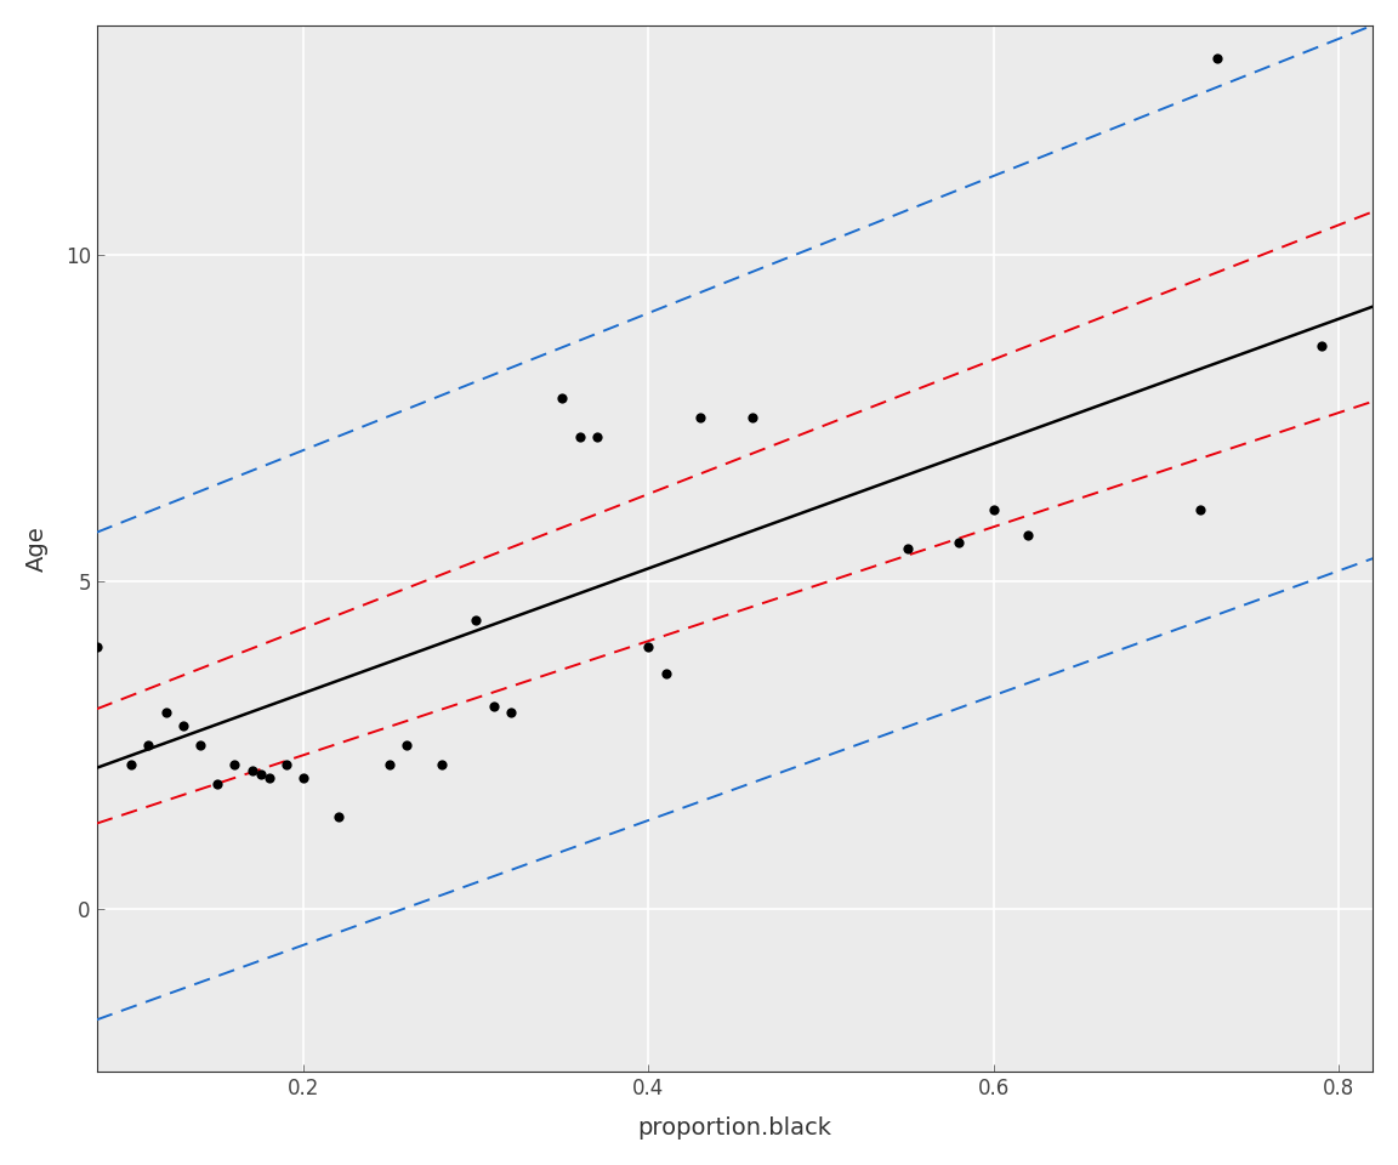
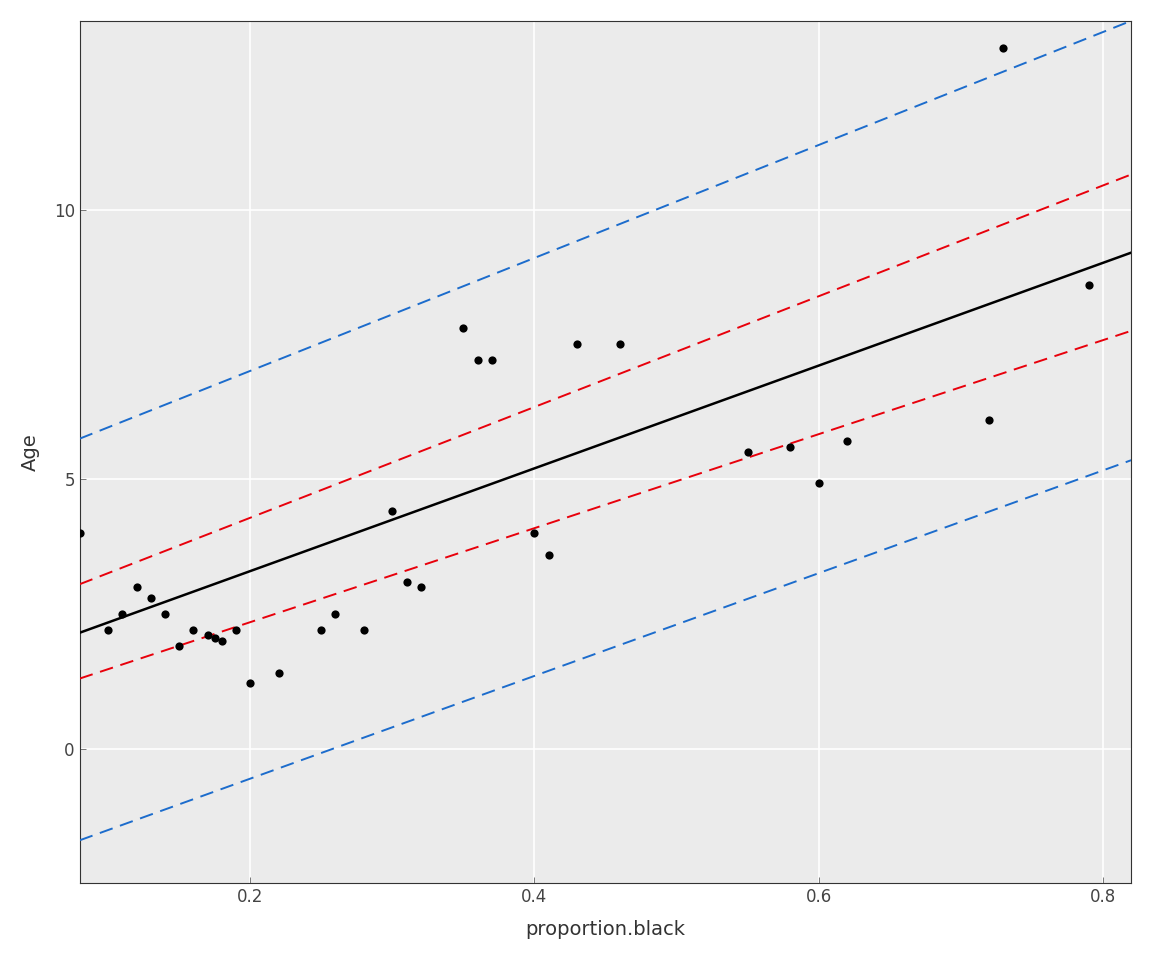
0.2: 2.00 -> 1.22
0.6: 6.10 -> 4.92
